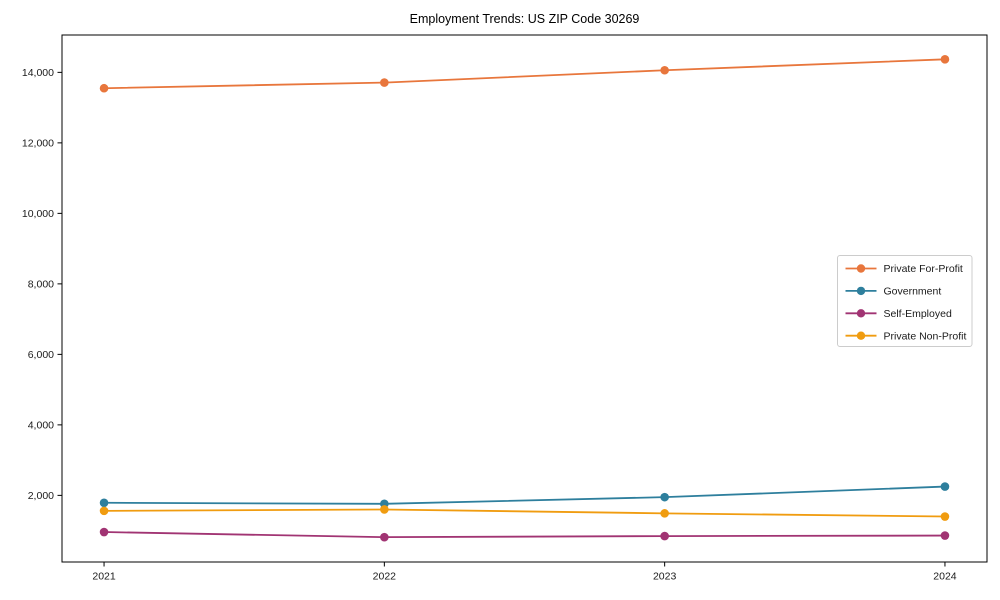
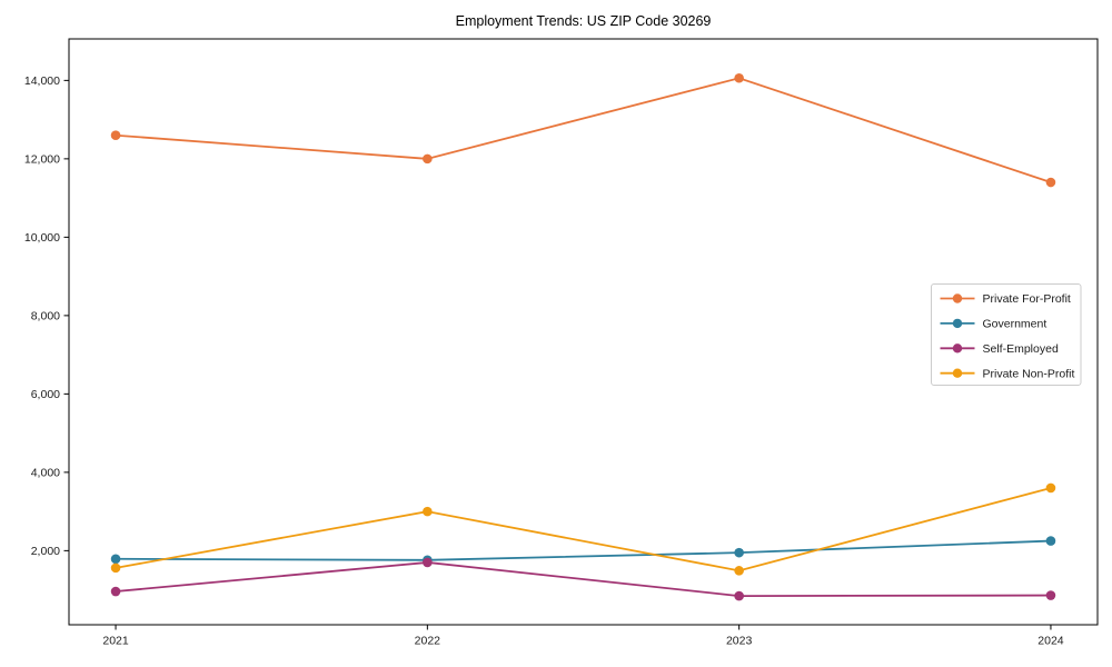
Private For-Profit/2021: 13600 -> 12600
Private For-Profit/2022: 13700 -> 12000
Self-Employed/2022: 800 -> 1700
Private Non-Profit/2022: 1600 -> 3000
Private For-Profit/2024: 14400 -> 11400
Private Non-Profit/2024: 1400 -> 3600
